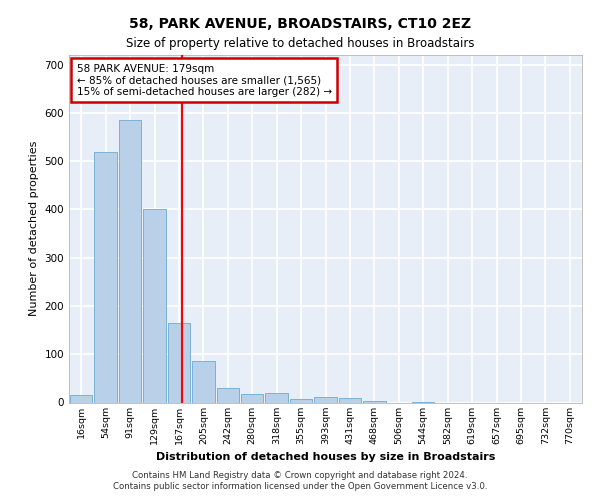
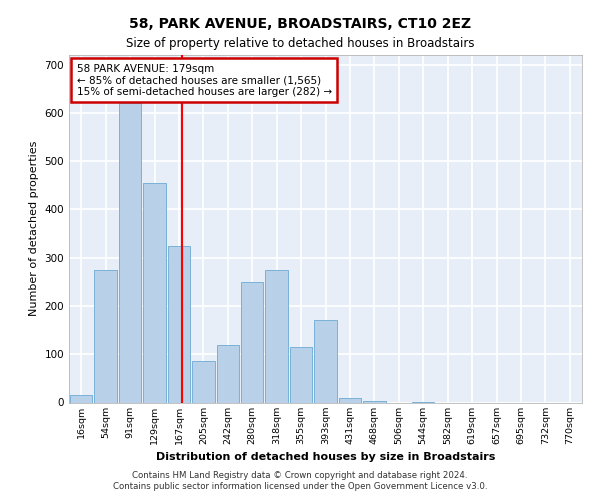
54sqm: 520 -> 275
91sqm: 585 -> 620
129sqm: 400 -> 455
167sqm: 165 -> 325
242sqm: 30 -> 120
280sqm: 18 -> 250
318sqm: 20 -> 275
355sqm: 8 -> 115
393sqm: 12 -> 170
